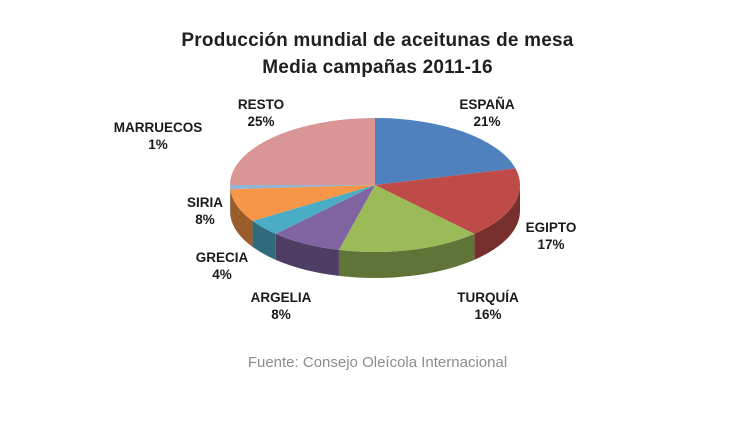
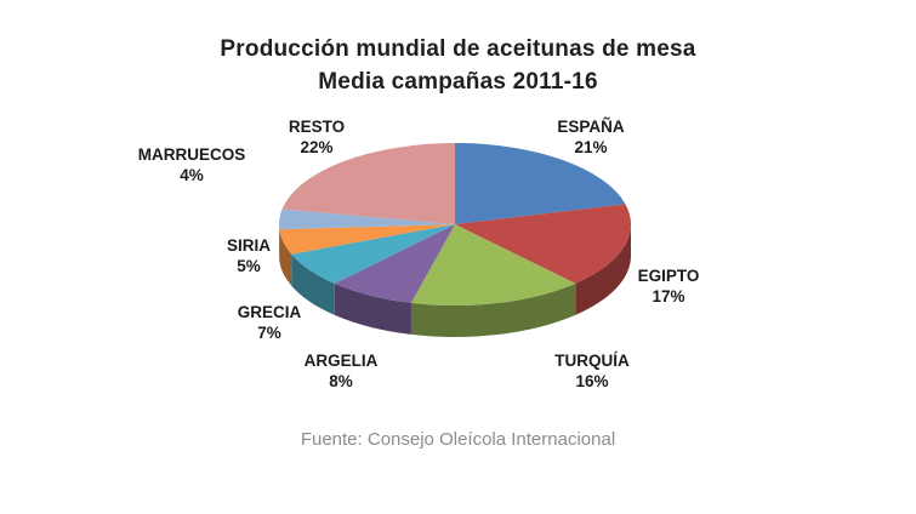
GRECIA: 4% -> 7%
SIRIA: 8% -> 5%
MARRUECOS: 1% -> 4%
RESTO: 25% -> 22%
